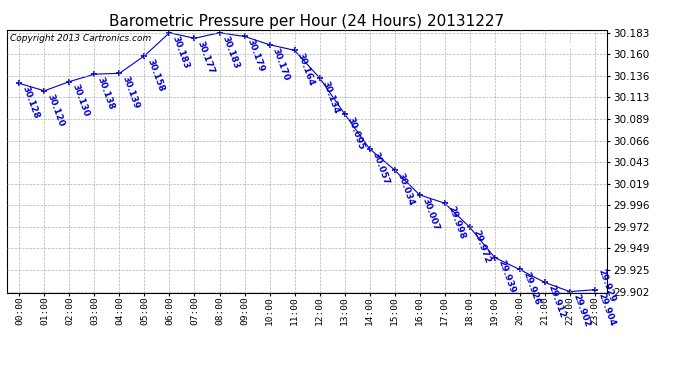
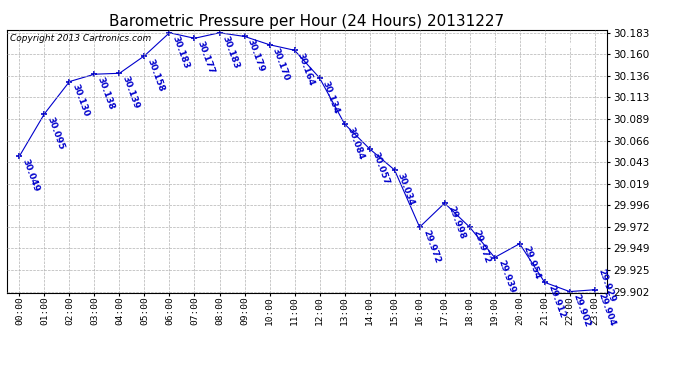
00:00: 30.128 -> 30.049
01:00: 30.120 -> 30.095
13:00: 30.095 -> 30.084
16:00: 30.007 -> 29.972
20:00: 29.926 -> 29.954
